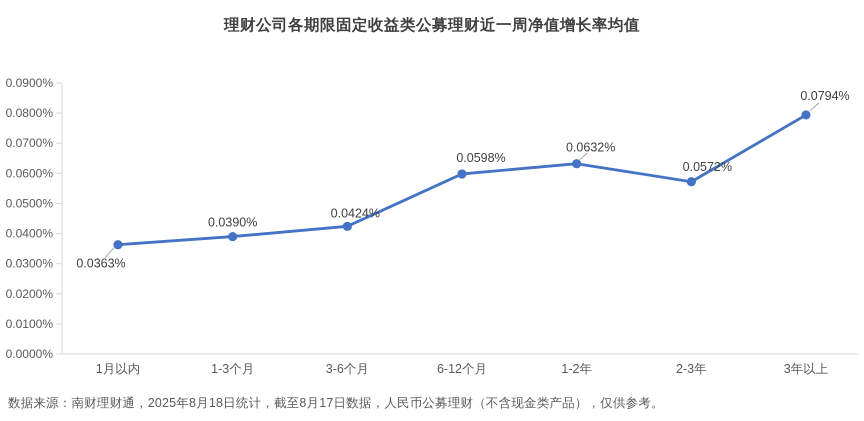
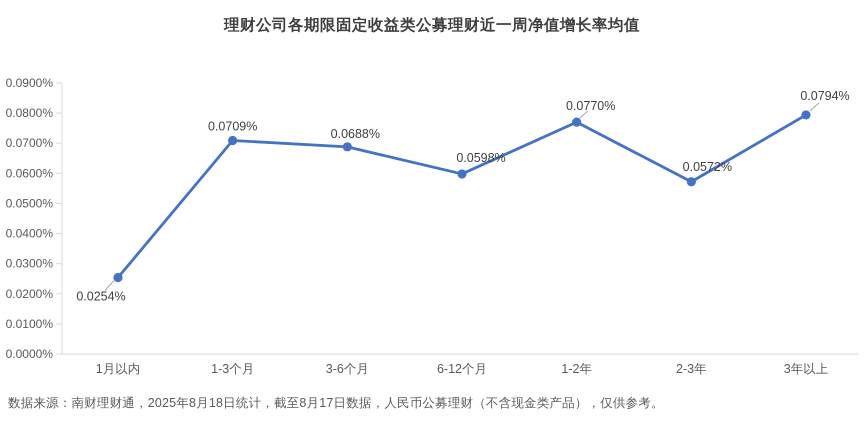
1月以内: 0.0363% -> 0.0254%
1-3个月: 0.0390% -> 0.0709%
3-6个月: 0.0424% -> 0.0688%
1-2年: 0.0632% -> 0.0770%
